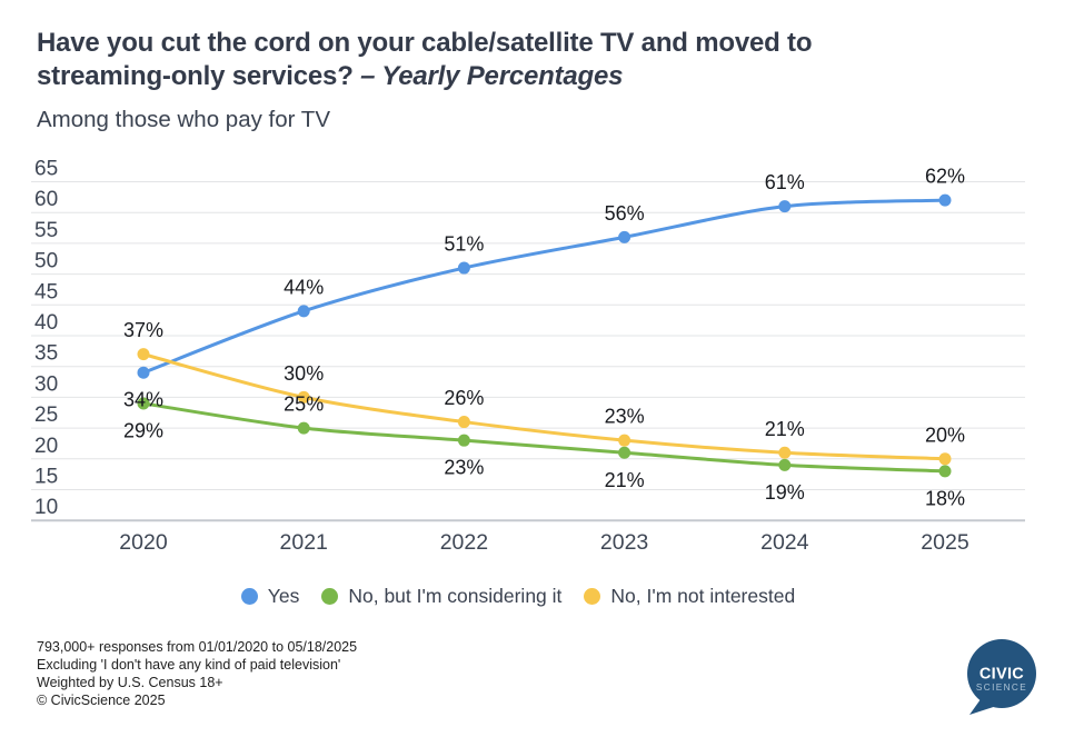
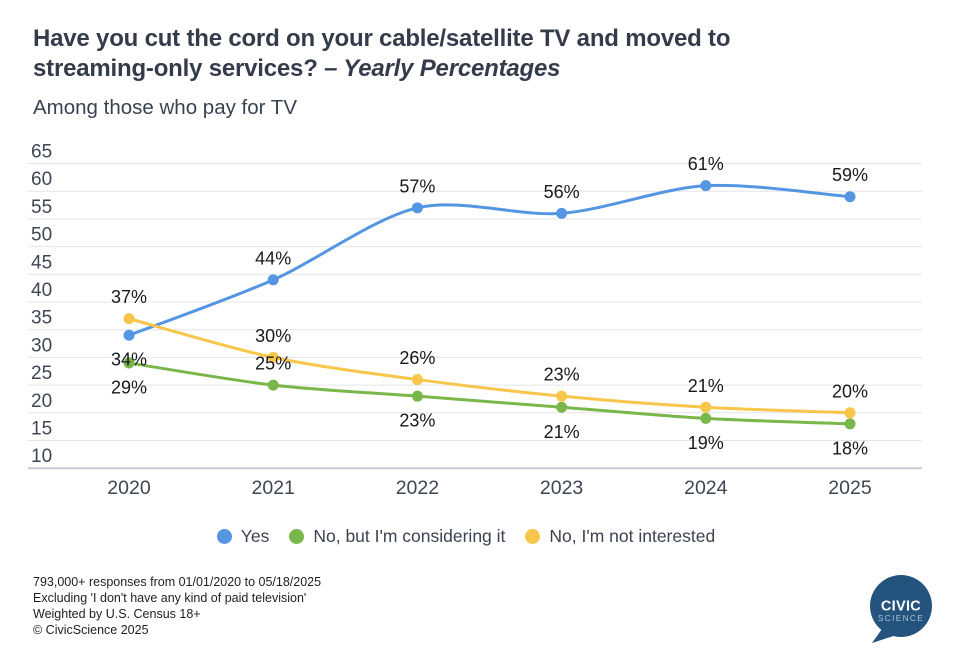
Yes/2022: 51% -> 57%
Yes/2025: 62% -> 59%
